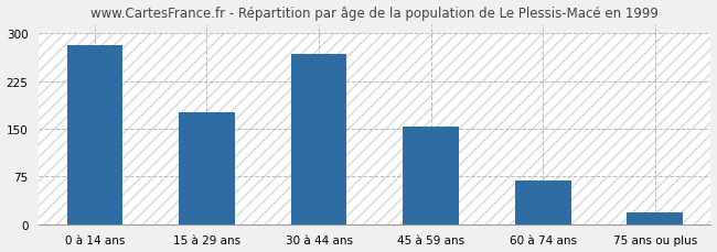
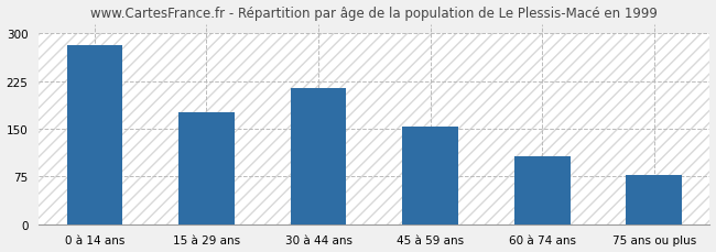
30 à 44 ans: 268 -> 214
60 à 74 ans: 68 -> 106
75 ans ou plus: 18 -> 78
